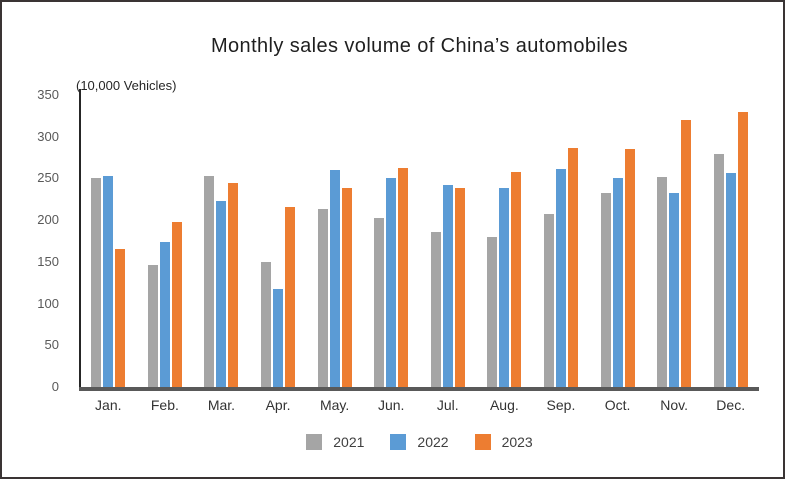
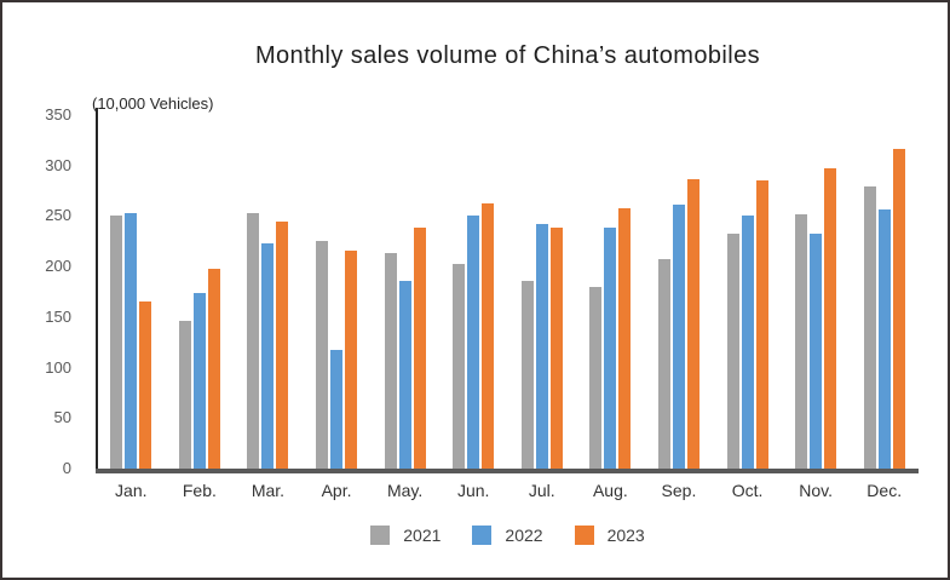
2021/Apr.: 150 -> 220
2022/May.: 260 -> 190
2023/Nov.: 320 -> 300
2023/Dec.: 330 -> 320
